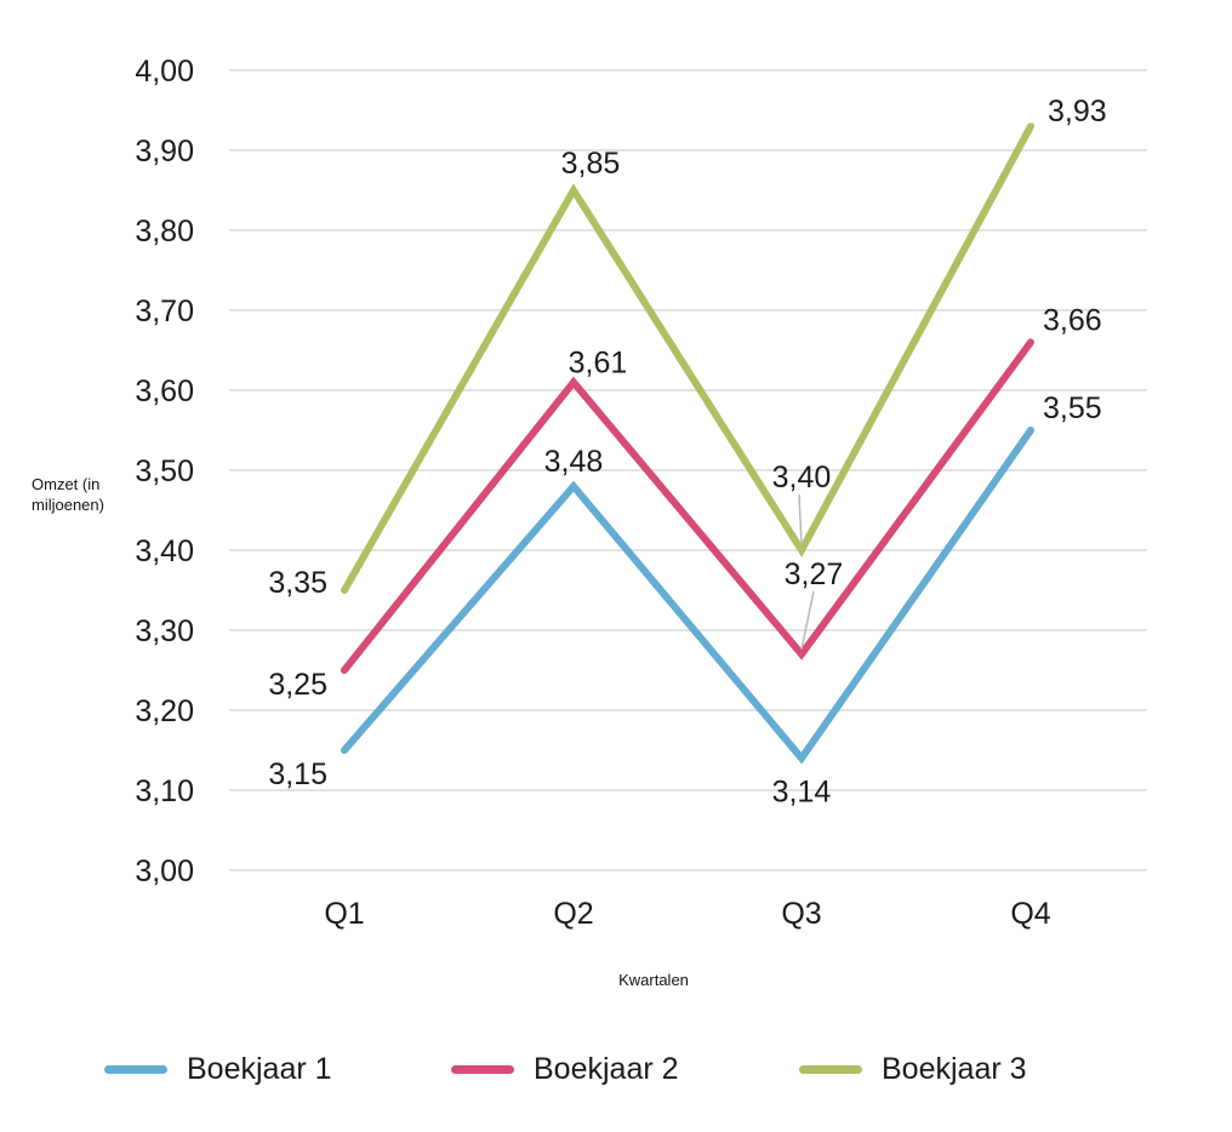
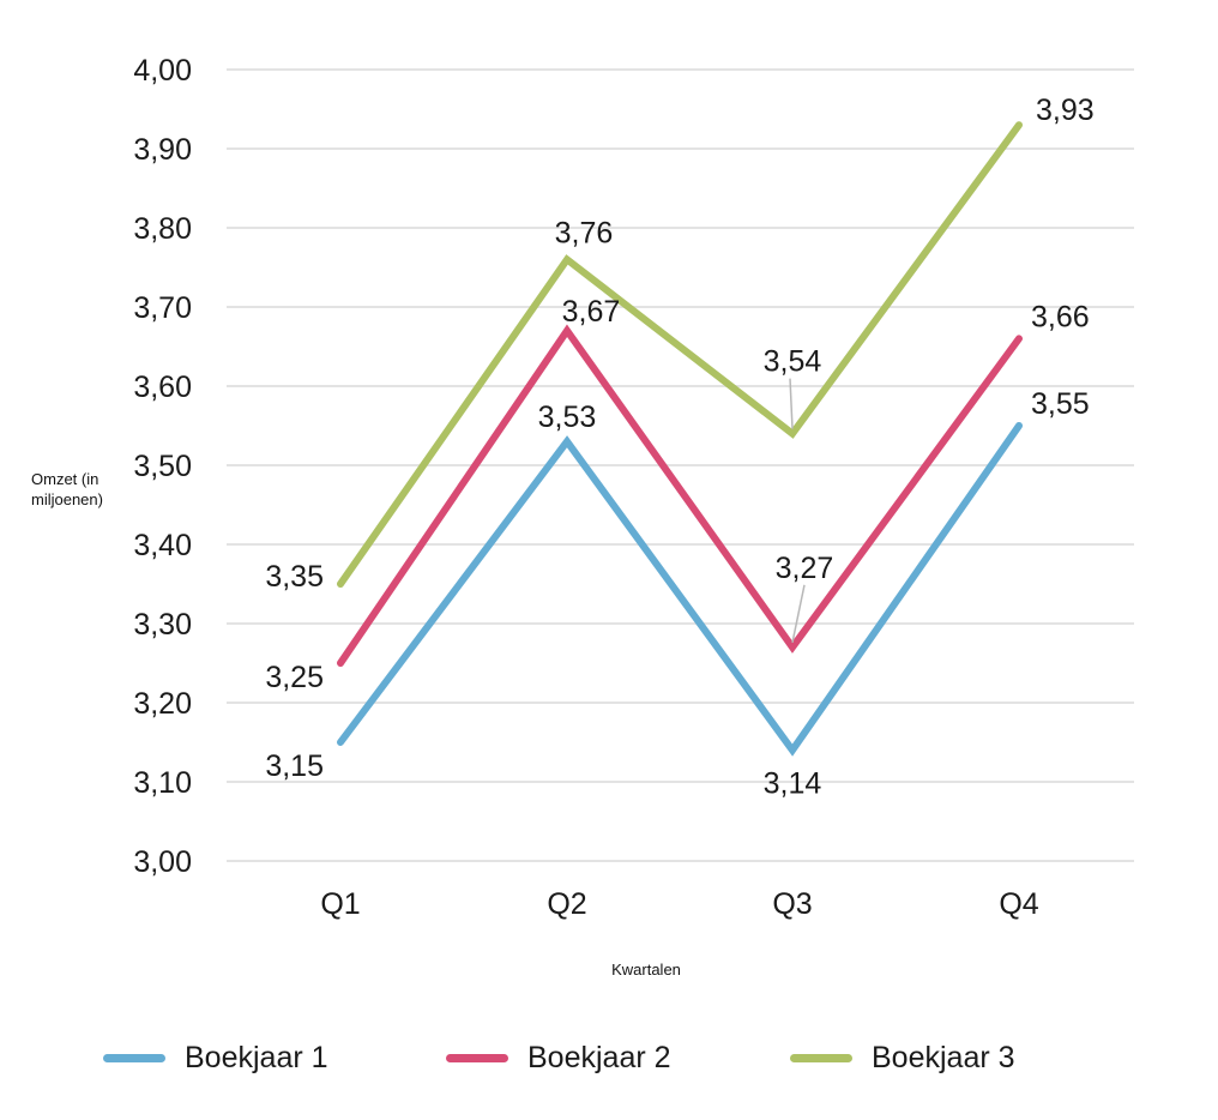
Boekjaar 1/Q2: 3,48 -> 3,53
Boekjaar 2/Q2: 3,61 -> 3,67
Boekjaar 3/Q2: 3,85 -> 3,76
Boekjaar 3/Q3: 3,40 -> 3,54
